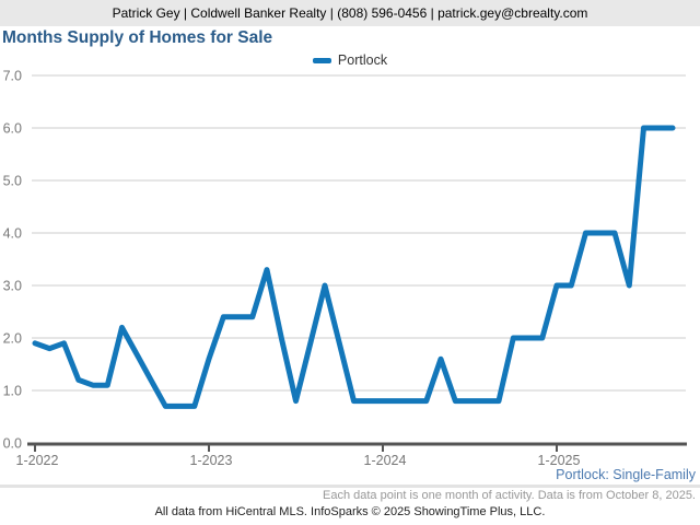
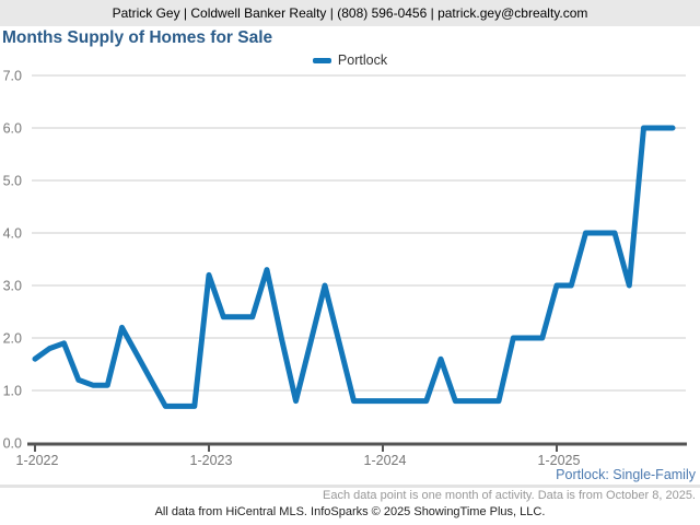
1-2022: 1.9 -> 1.6
1-2023: 1.6 -> 3.2
